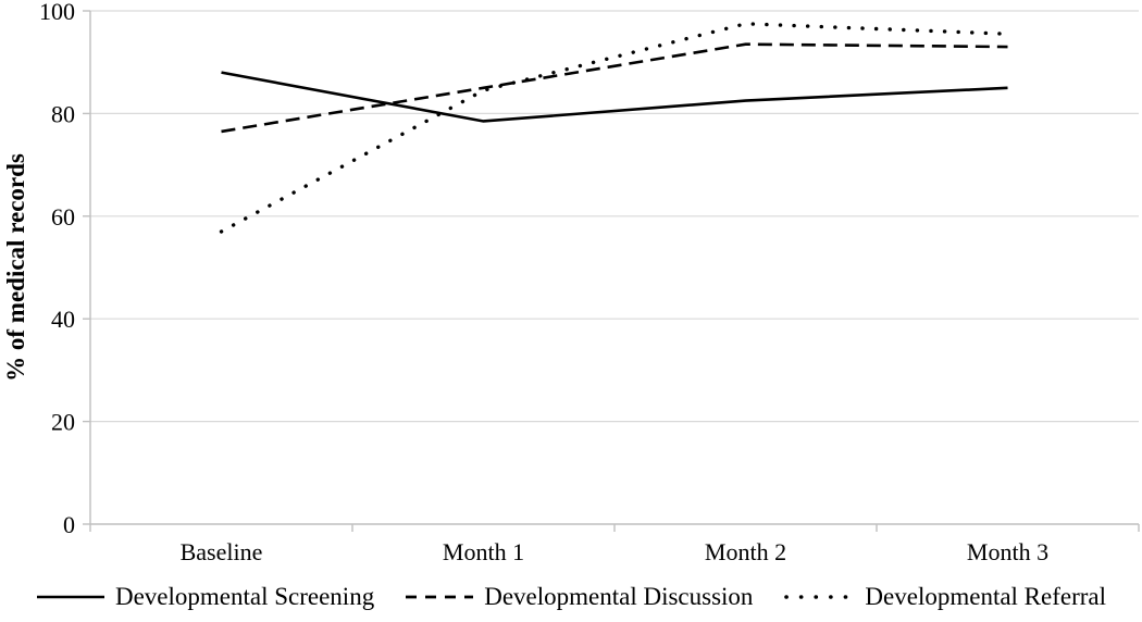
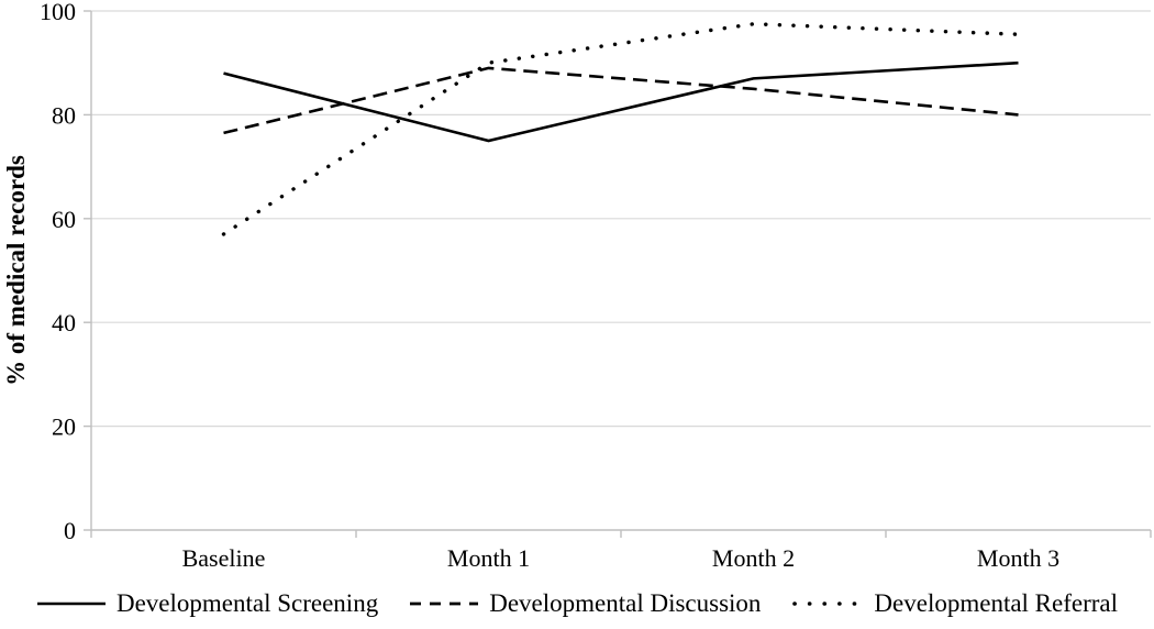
Developmental Screening/Month 1: 78 -> 75
Developmental Discussion/Month 1: 85 -> 89
Developmental Referral/Month 1: 84 -> 90
Developmental Screening/Month 2: 82 -> 87
Developmental Discussion/Month 2: 94 -> 85
Developmental Screening/Month 3: 85 -> 90
Developmental Discussion/Month 3: 93 -> 80
